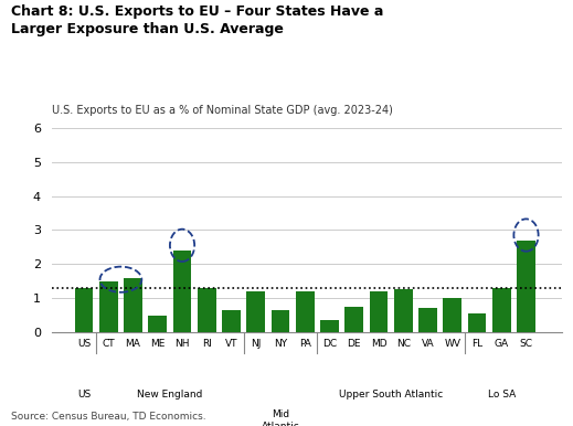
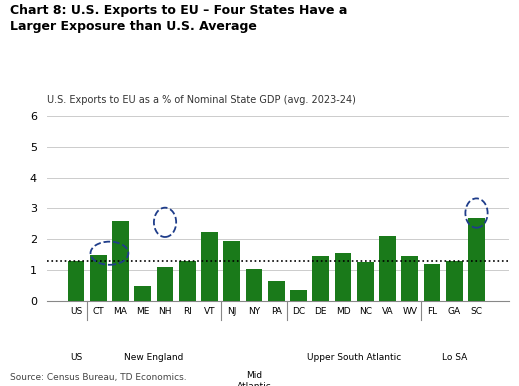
MA: 1.60 -> 2.60
NH: 2.40 -> 1.10
VT: 0.65 -> 2.25
NJ: 1.20 -> 1.95
NY: 0.65 -> 1.05
PA: 1.20 -> 0.65
DE: 0.75 -> 1.45
MD: 1.20 -> 1.55
VA: 0.70 -> 2.10
WV: 1.00 -> 1.45
FL: 0.55 -> 1.20
